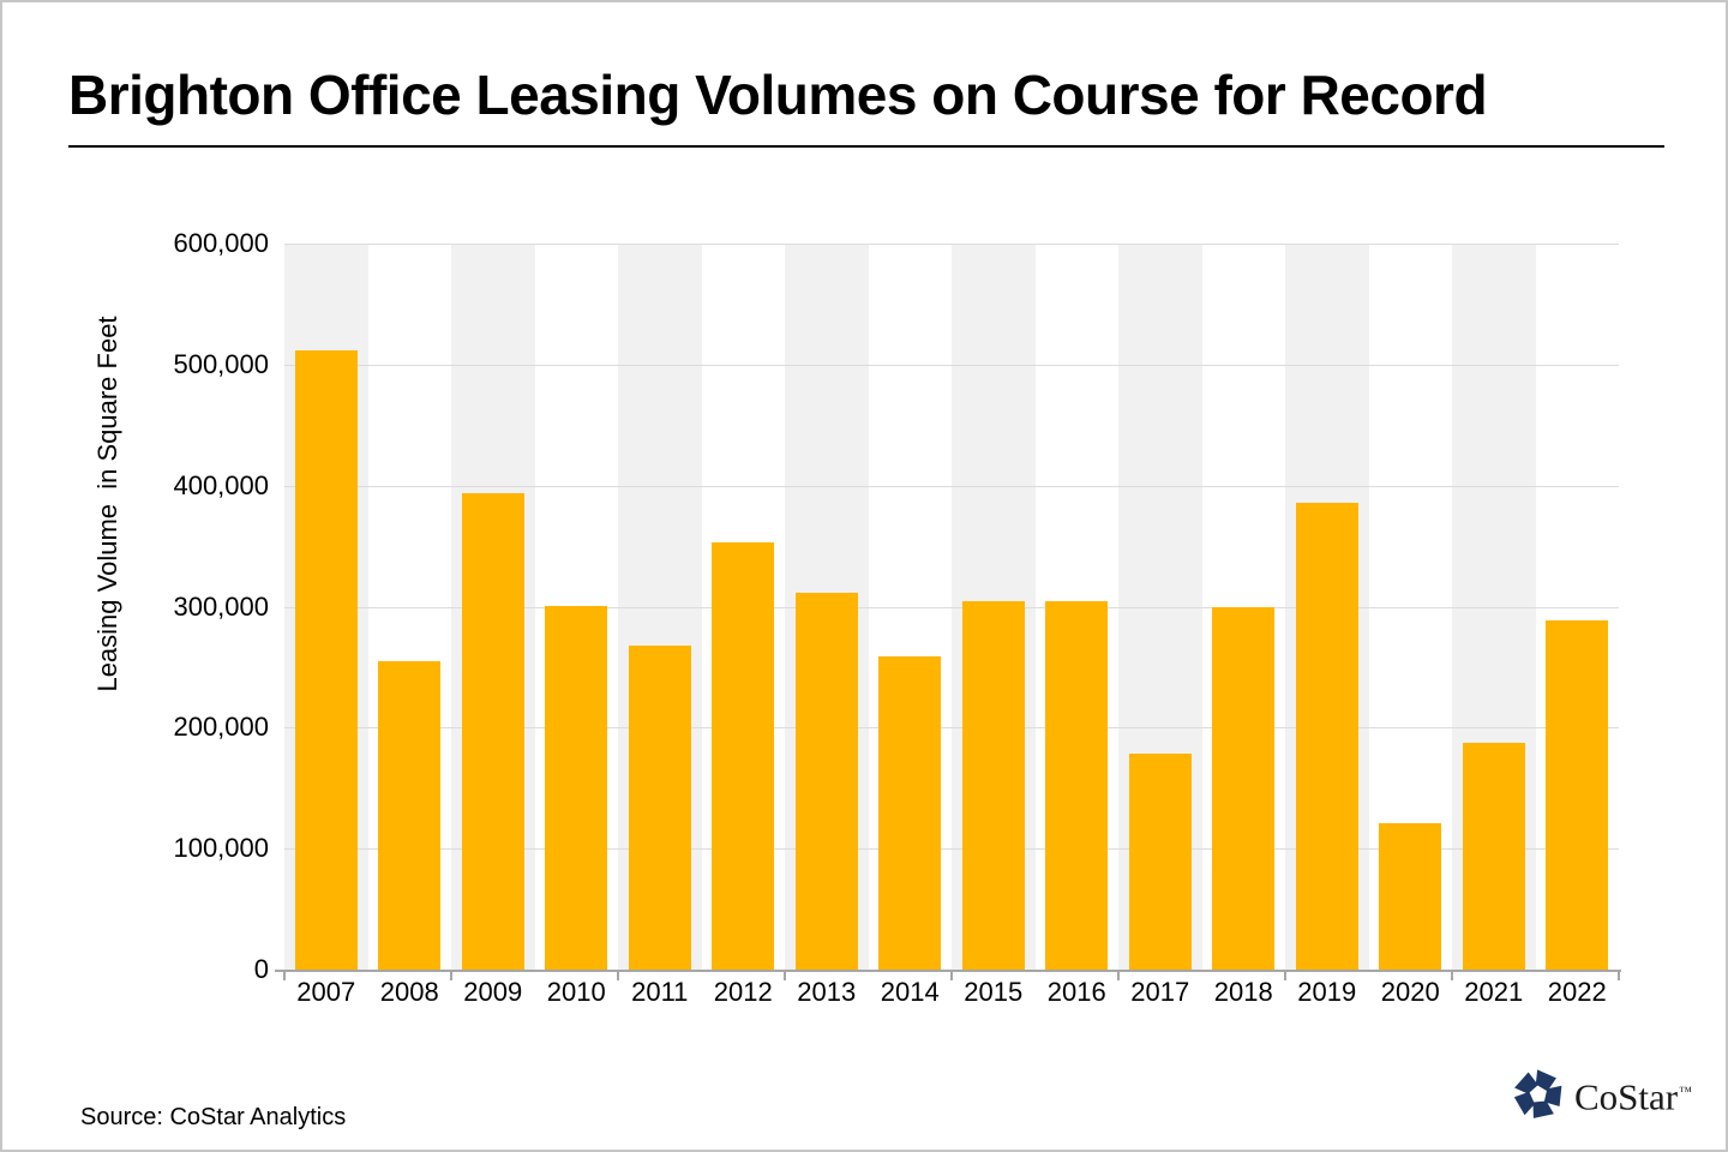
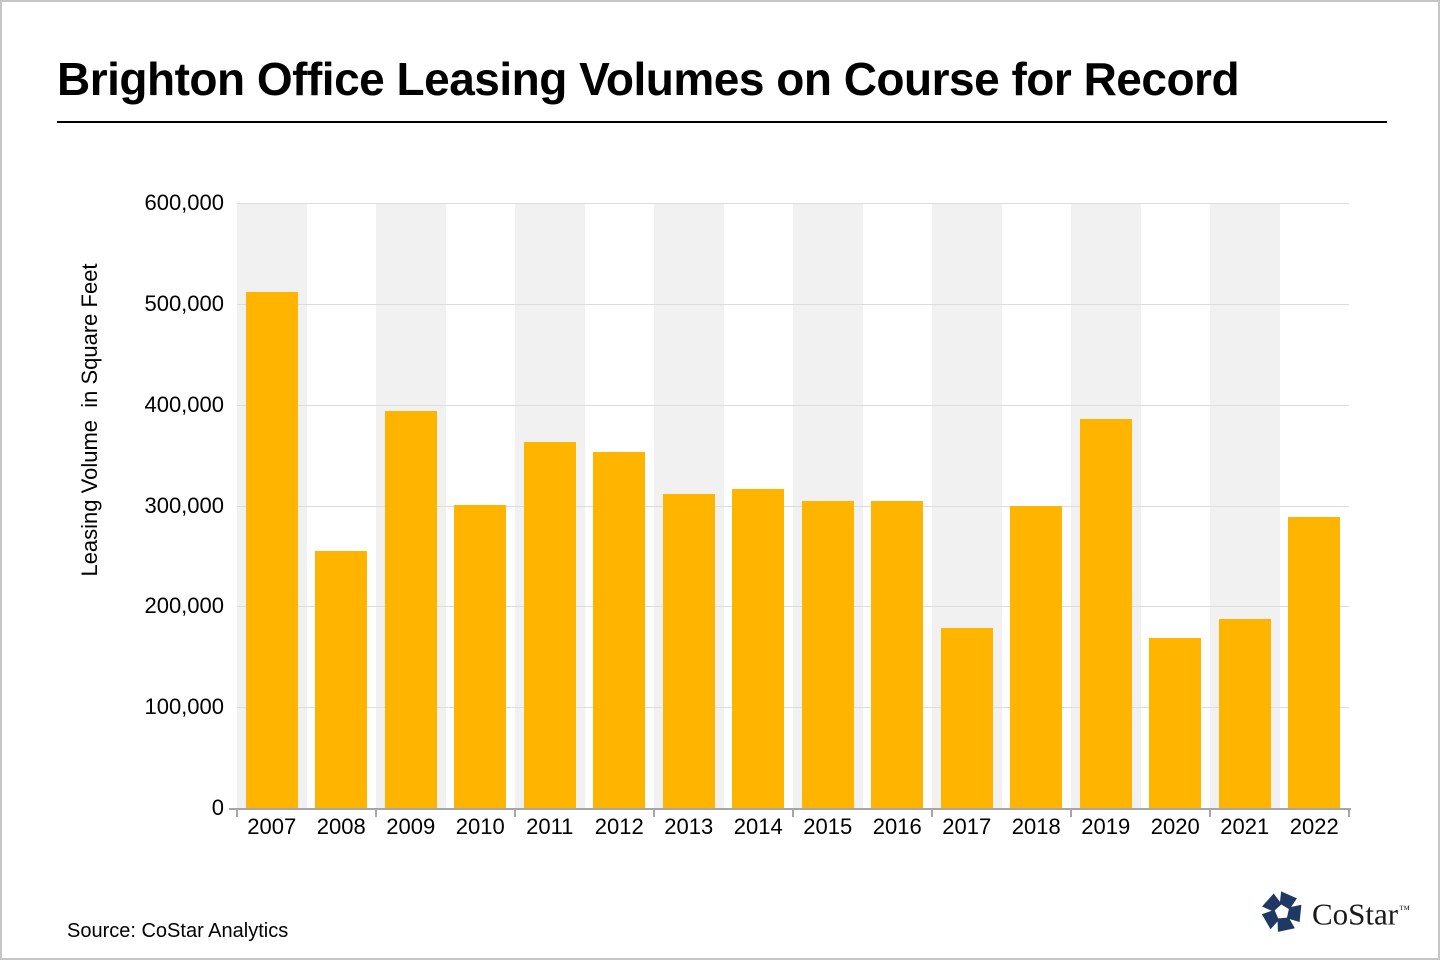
2011: 268000 -> 363000
2014: 259000 -> 316000
2020: 121000 -> 169000
